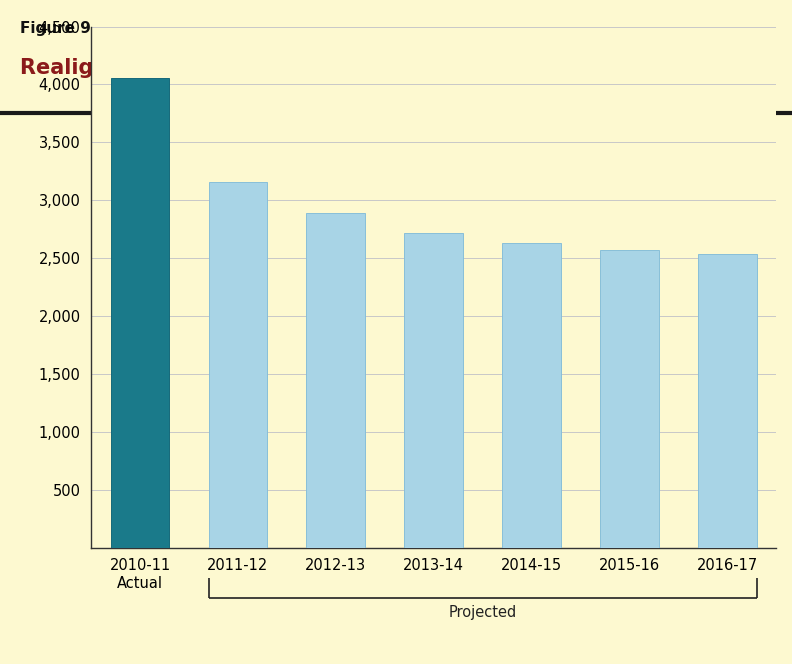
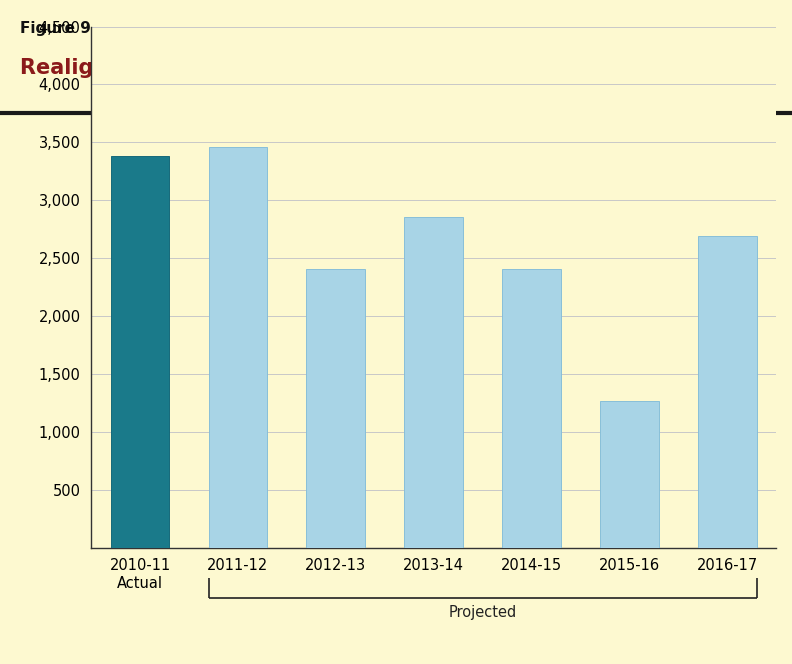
2010-11 Actual: 4,060 -> 3,380
2011-12: 3,160 -> 3,460
2012-13: 2,890 -> 2,410
2013-14: 2,720 -> 2,860
2014-15: 2,630 -> 2,410
2015-16: 2,570 -> 1,270
2016-17: 2,540 -> 2,690
